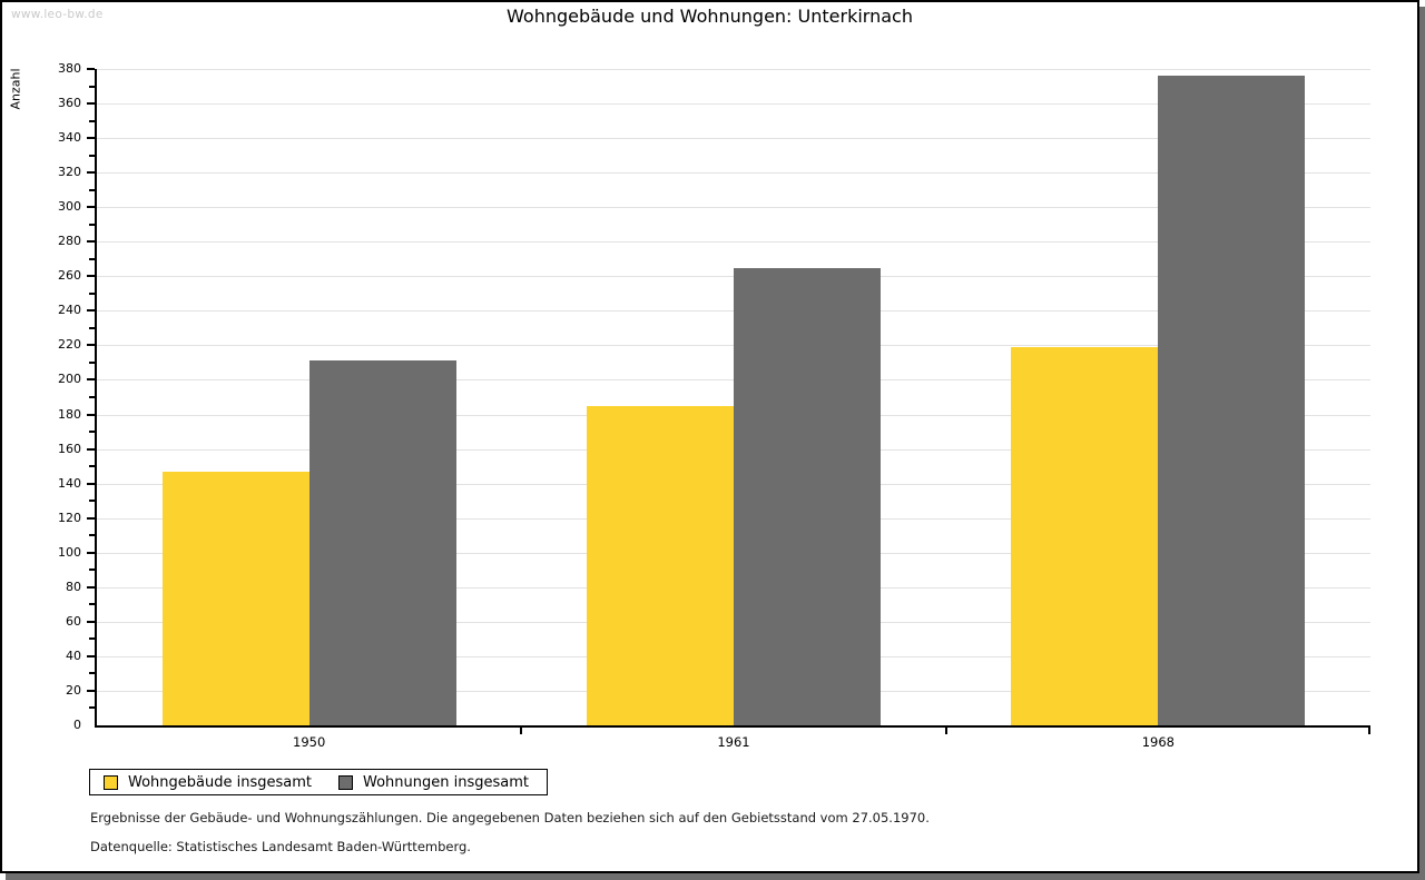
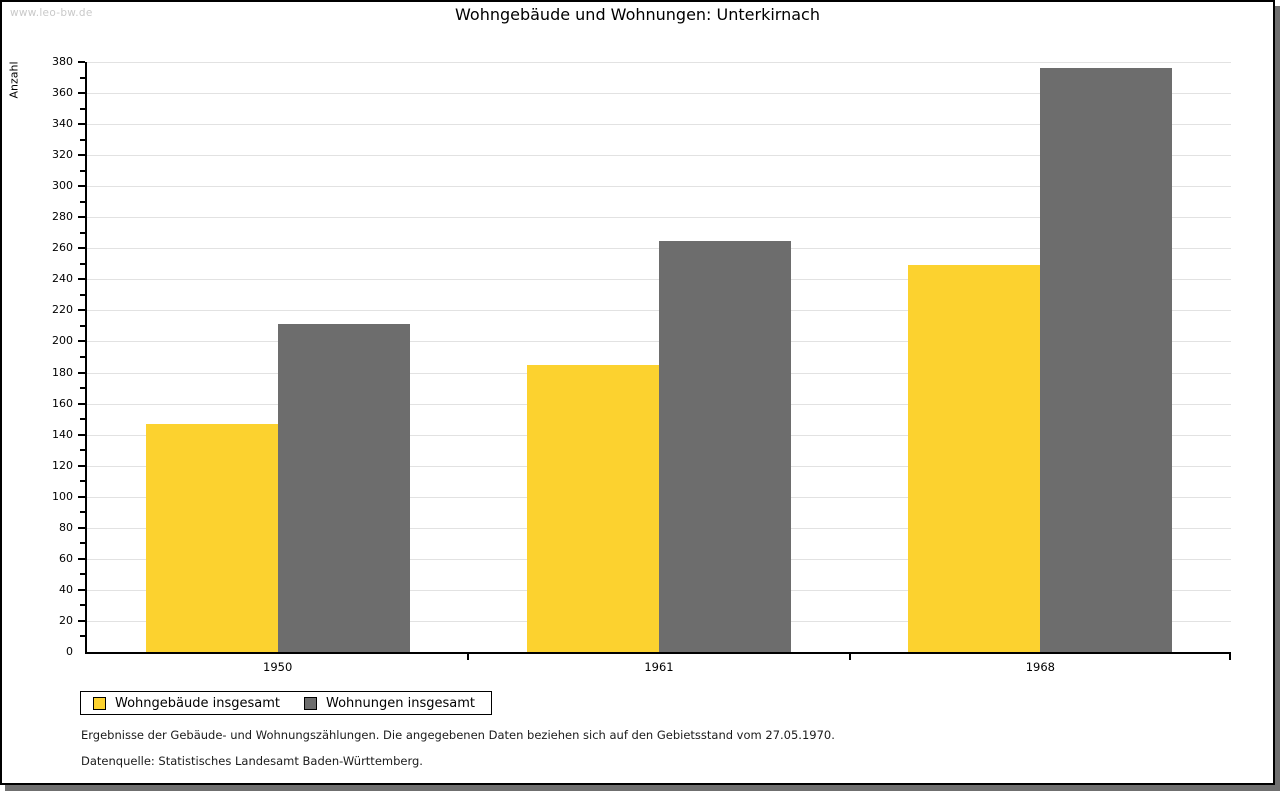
Wohngebäude insgesamt/1968: 219 -> 249
